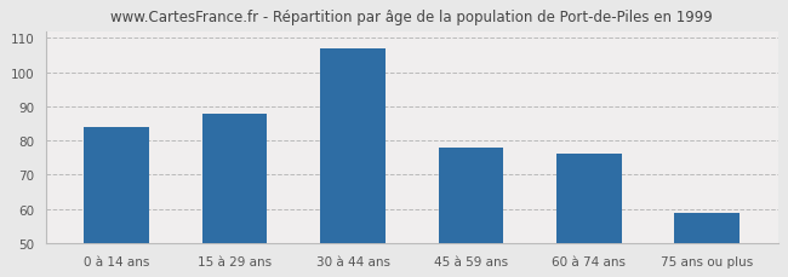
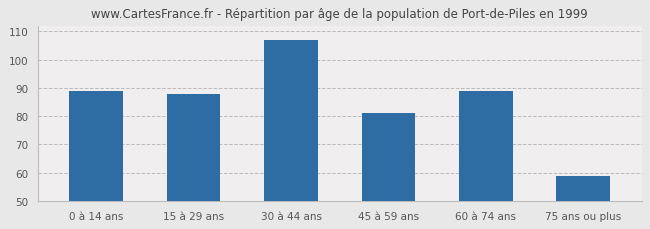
0 à 14 ans: 84 -> 89
45 à 59 ans: 78 -> 81
60 à 74 ans: 76 -> 89
